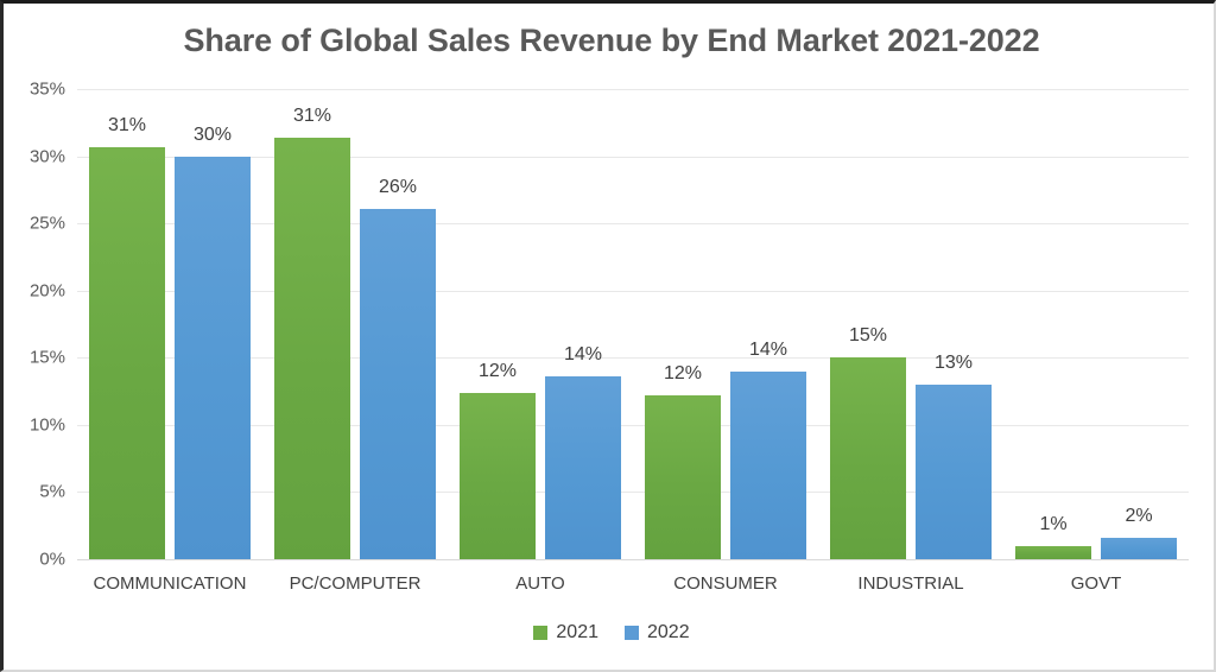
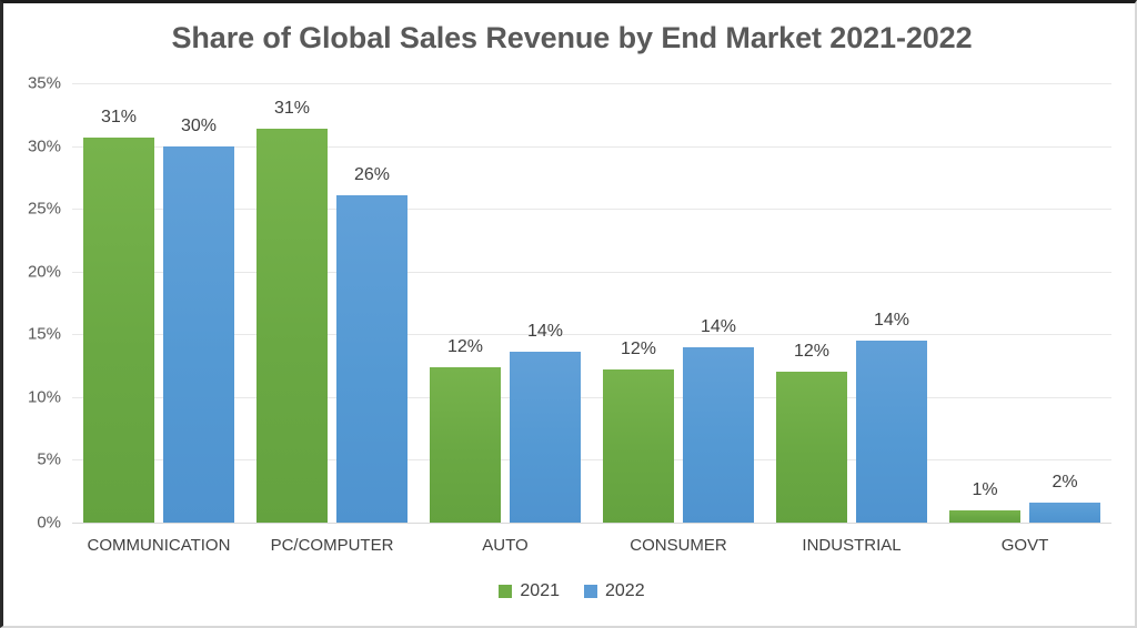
2021/INDUSTRIAL: 15% -> 12%
2022/INDUSTRIAL: 13% -> 14%
